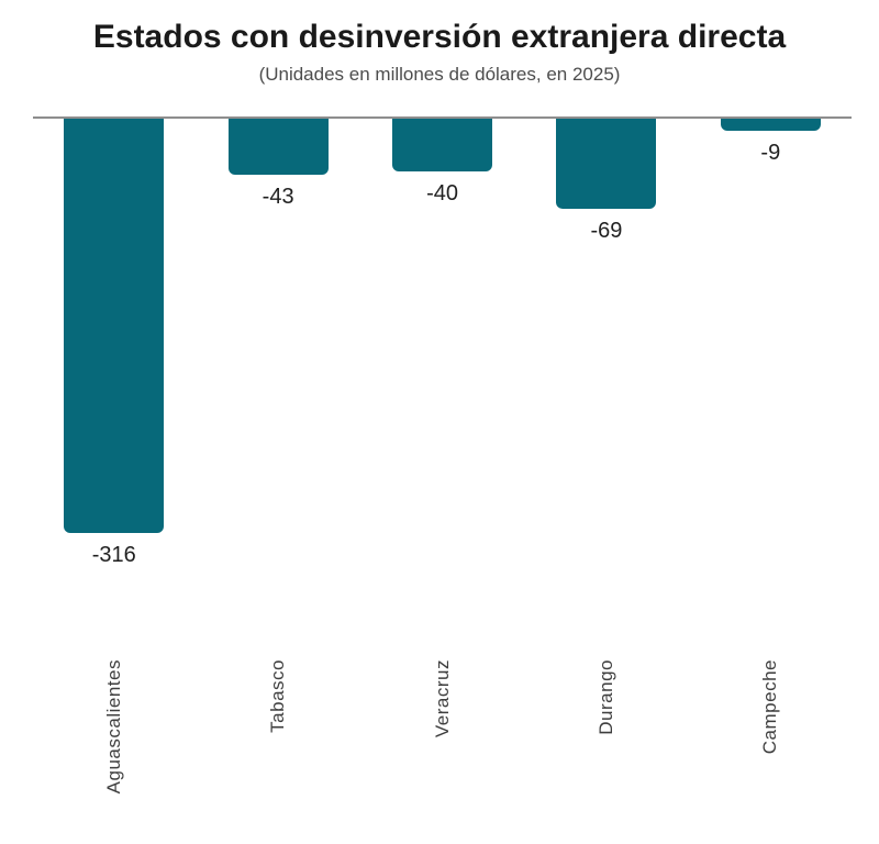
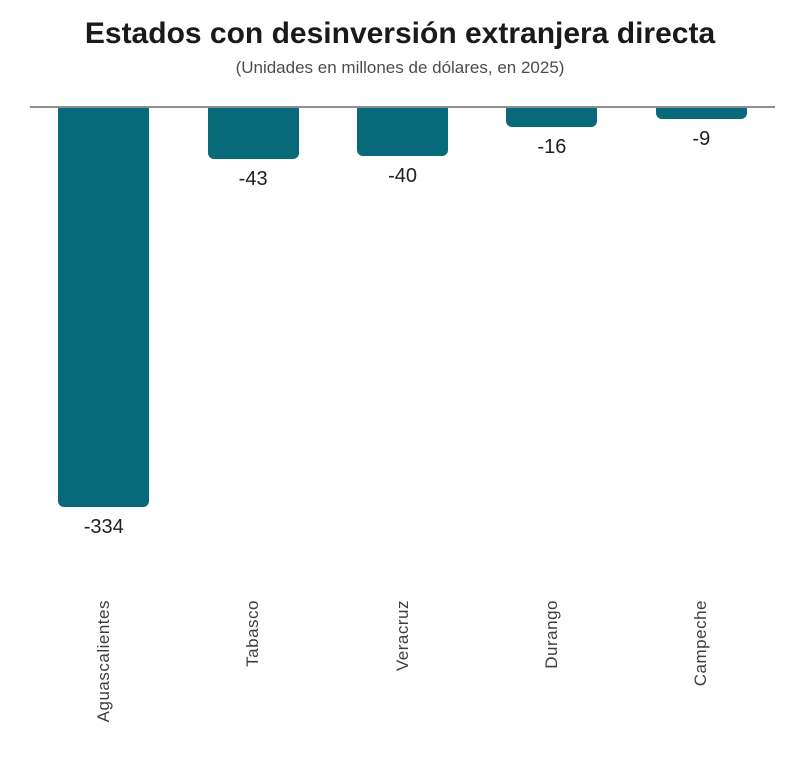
Aguascalientes: -316 -> -334
Durango: -69 -> -16
